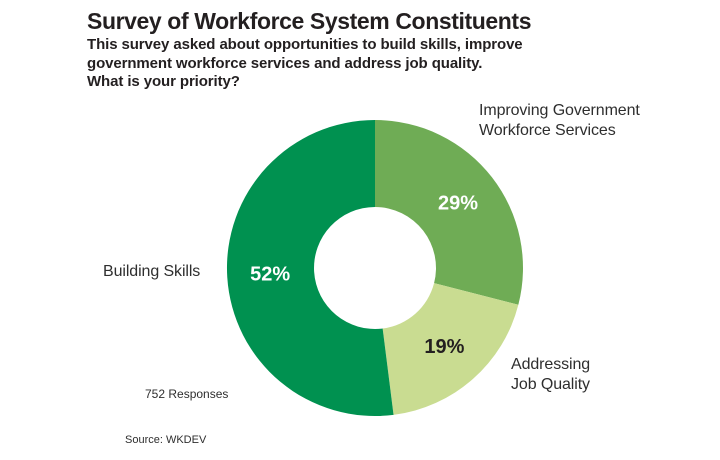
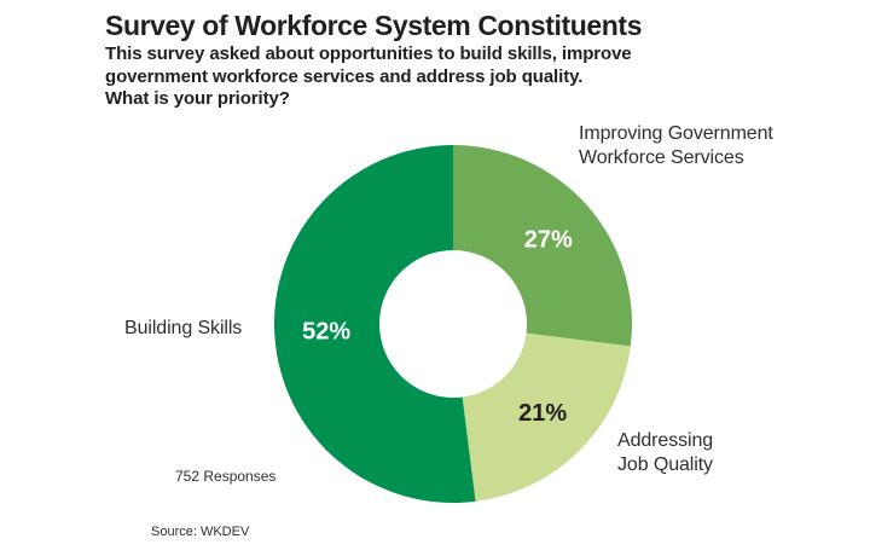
Improving Government Workforce Services: 29% -> 27%
Addressing Job Quality: 19% -> 21%
